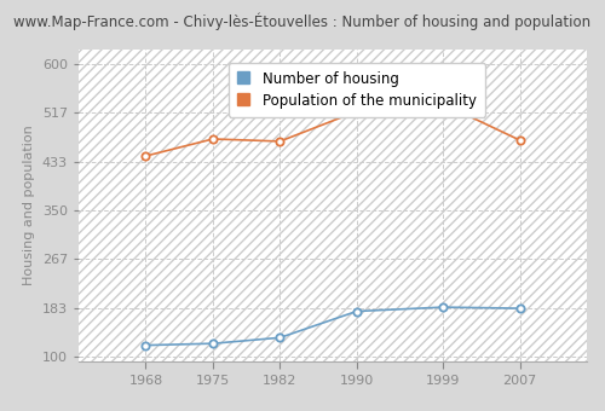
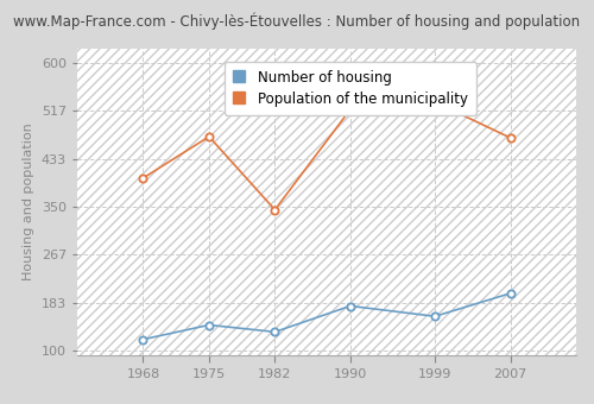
Population of the municipality/1968: 443 -> 400
Number of housing/1975: 123 -> 145
Population of the municipality/1982: 468 -> 345
Number of housing/1999: 185 -> 160
Number of housing/2007: 183 -> 200
